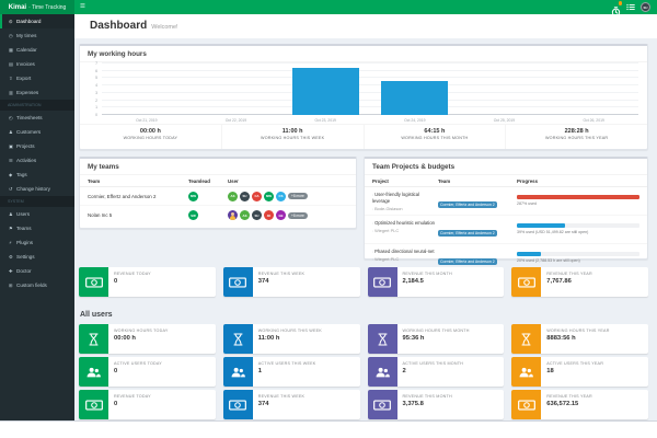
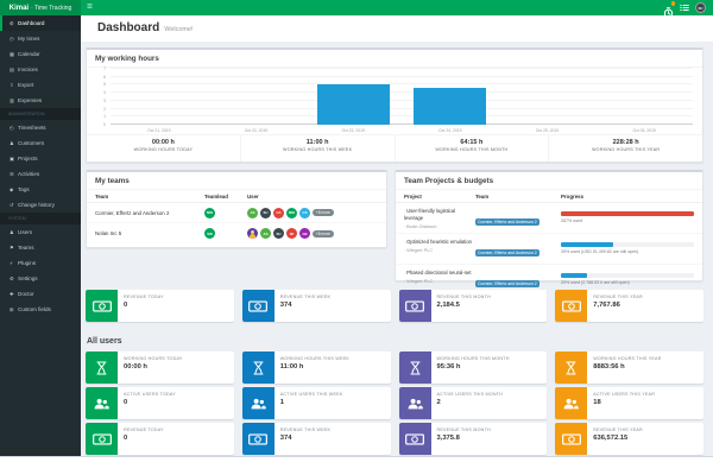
Oct 23, 2019: 6 -> 5
